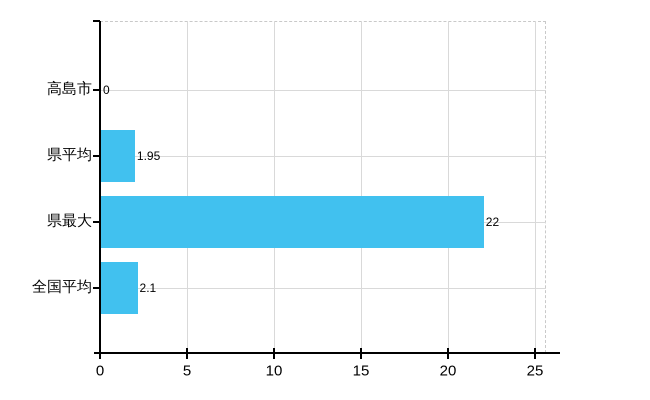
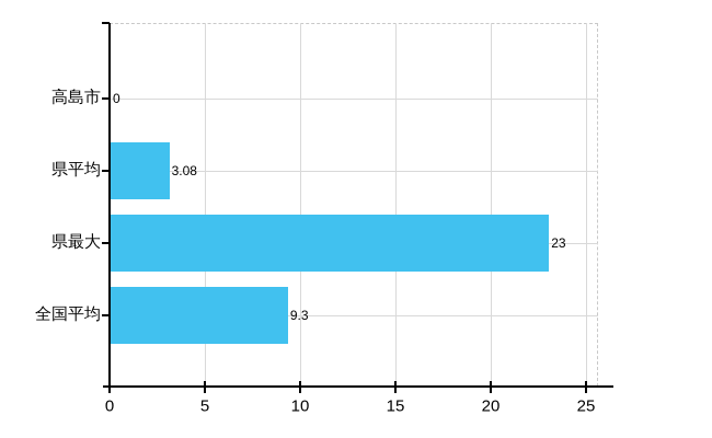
県平均: 1.95 -> 3.08
県最大: 22 -> 23
全国平均: 2.1 -> 9.3
